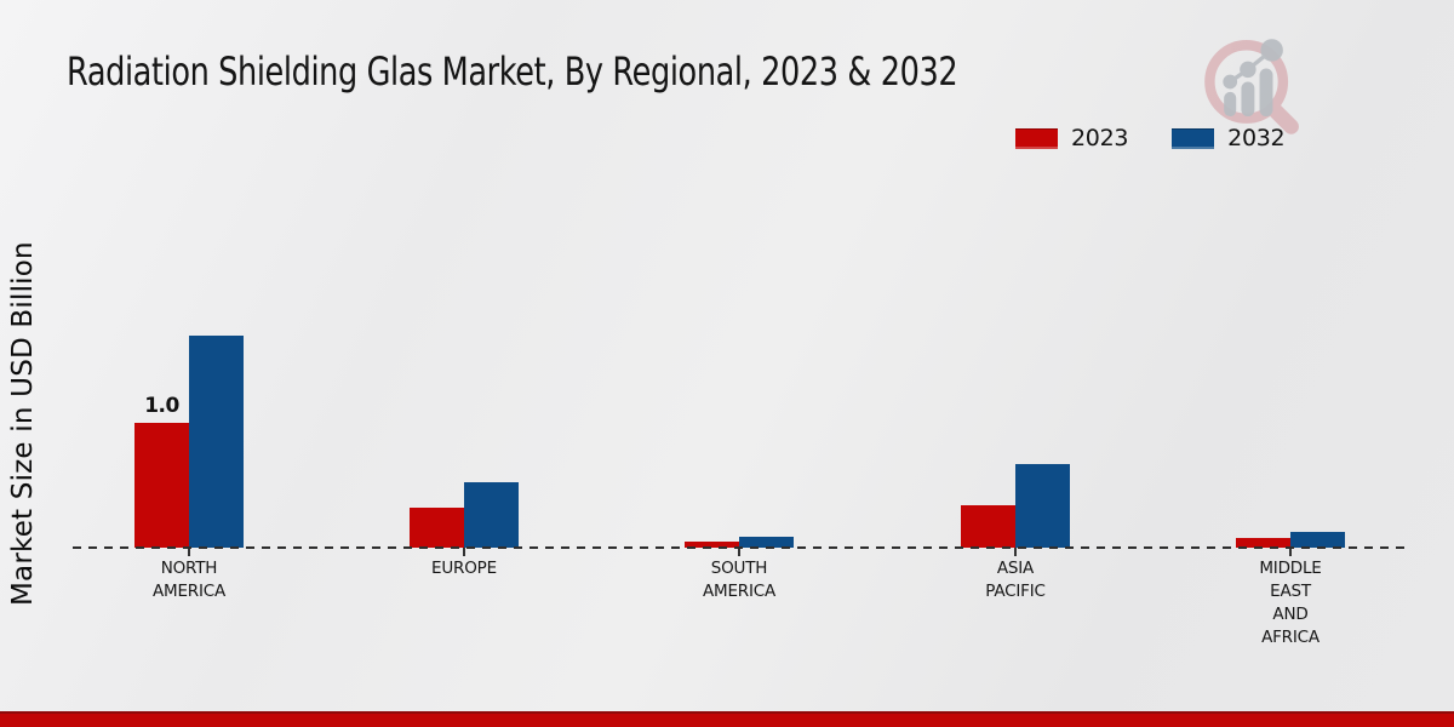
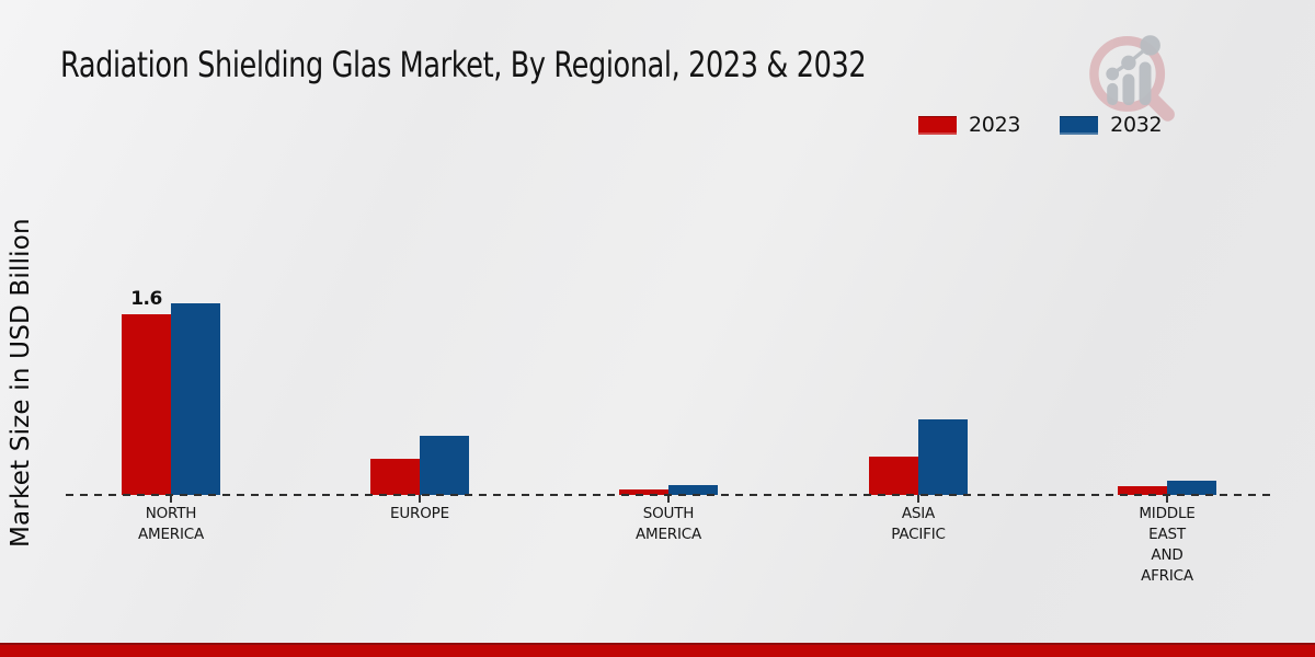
2023/NORTH AMERICA: 1.0 -> 1.6
